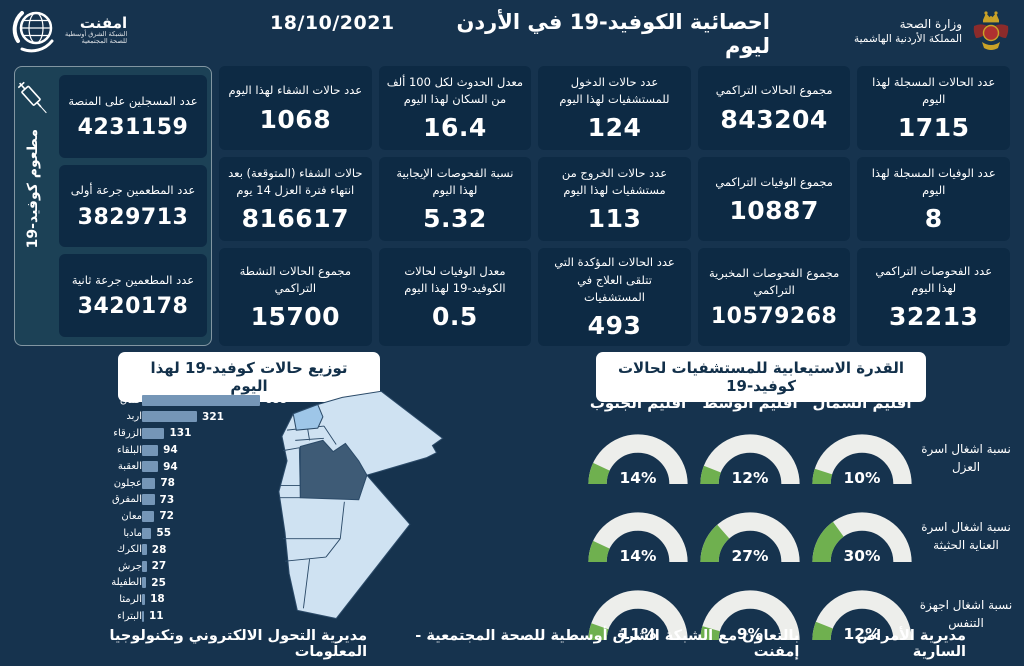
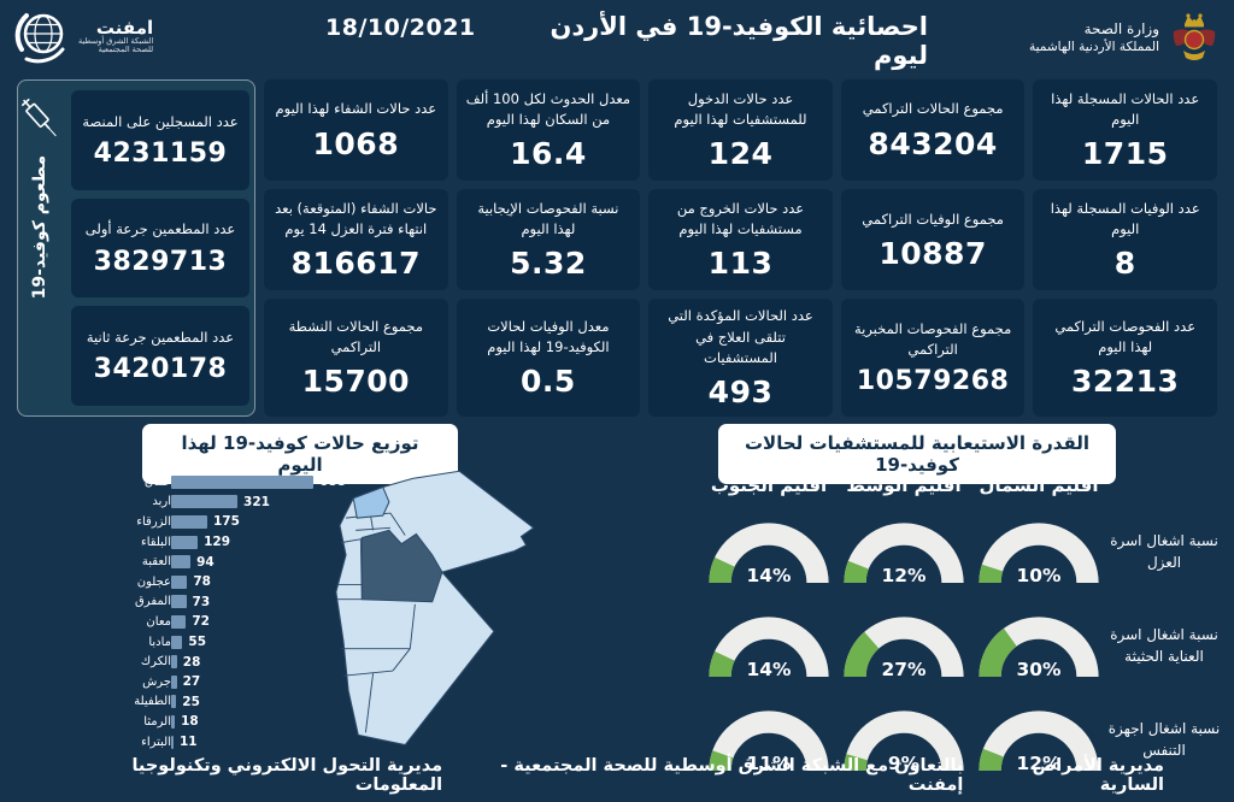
توزيع حالات كوفيد-19 لهذا اليوم/الزرقاء: 131 -> 175
توزيع حالات كوفيد-19 لهذا اليوم/البلقاء: 94 -> 129
